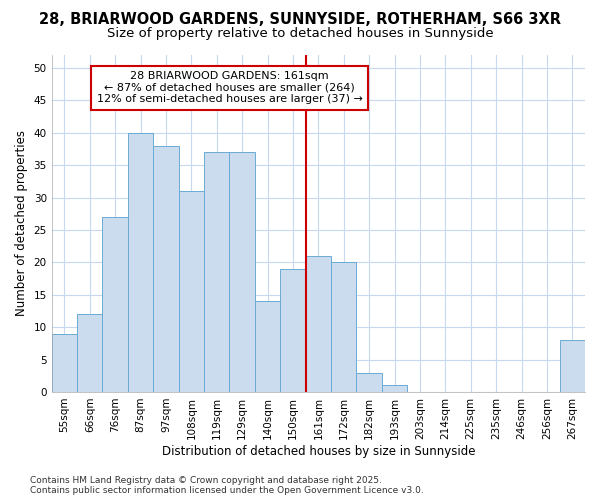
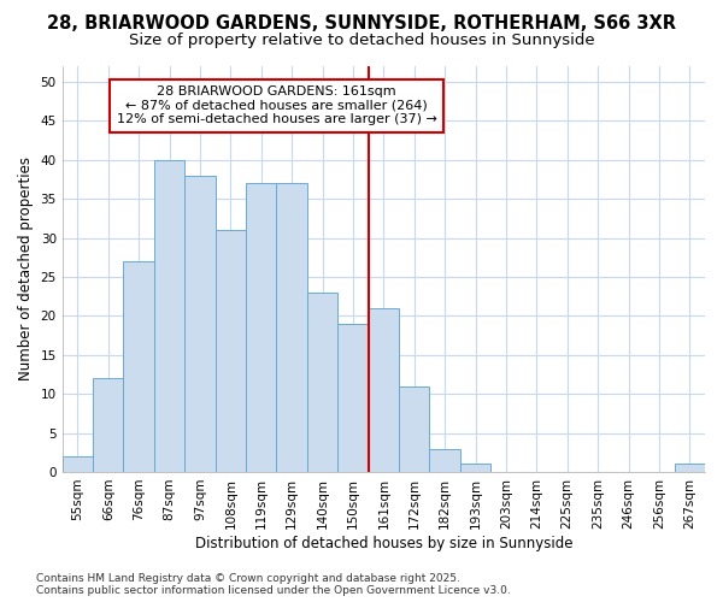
55sqm: 9 -> 2
140sqm: 14 -> 23
172sqm: 20 -> 11
267sqm: 8 -> 1
